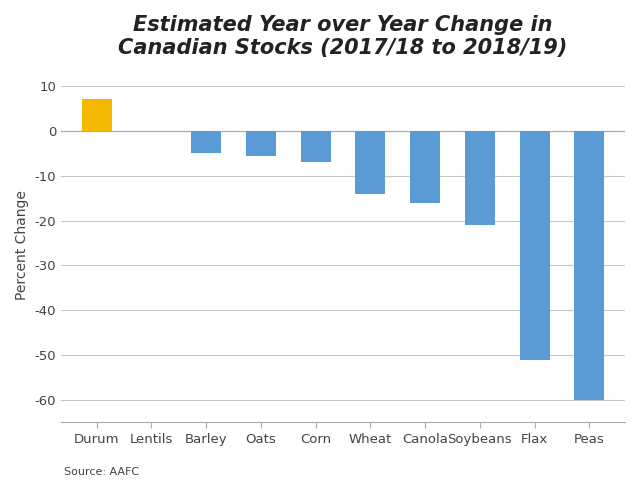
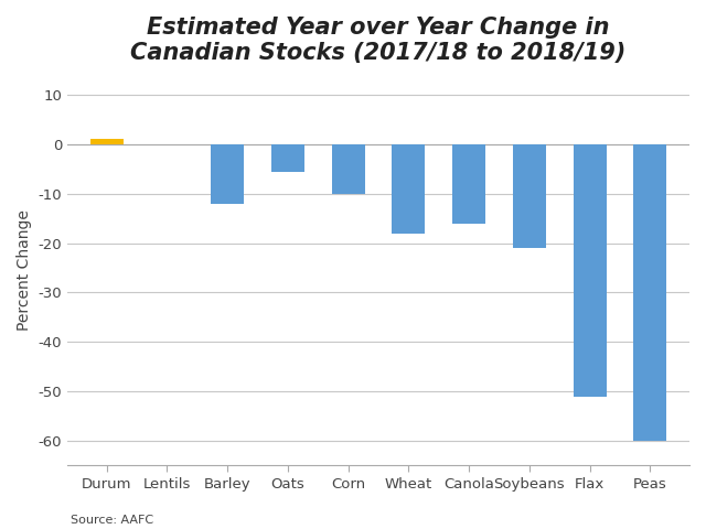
Durum: 7.0 -> 1.0
Barley: -5.0 -> -12.0
Corn: -7.0 -> -10.0
Wheat: -14.0 -> -18.0
